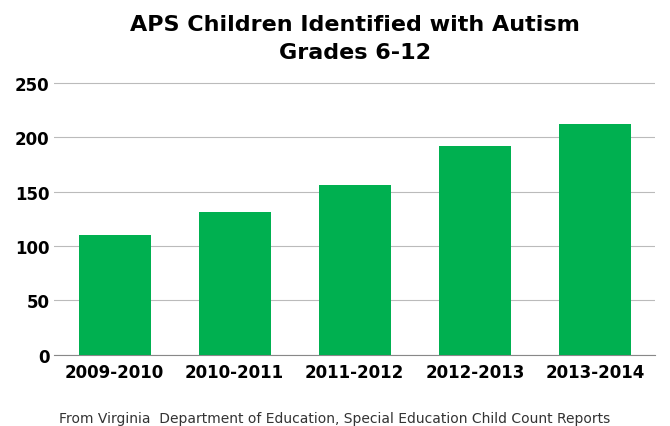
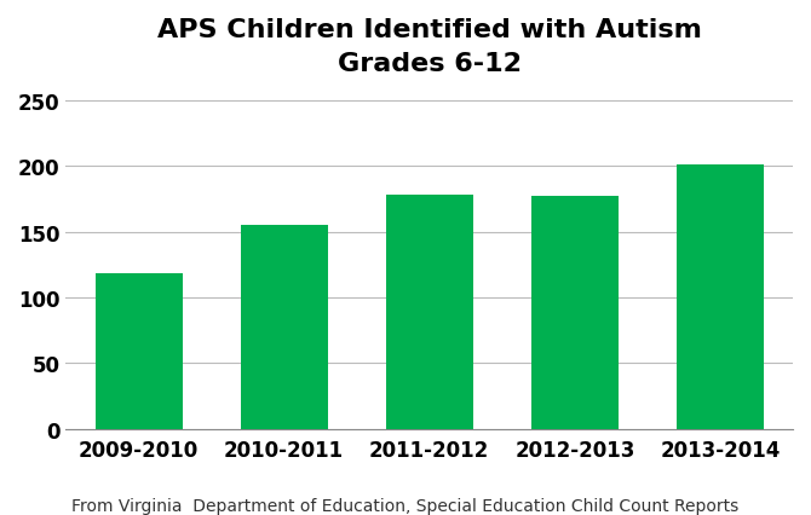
2009-2010: 110 -> 118
2010-2011: 131 -> 155
2011-2012: 156 -> 178
2012-2013: 192 -> 177
2013-2014: 212 -> 201
